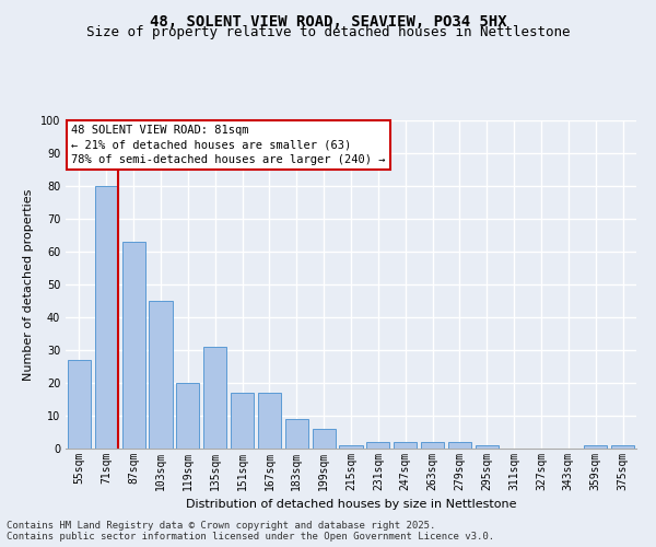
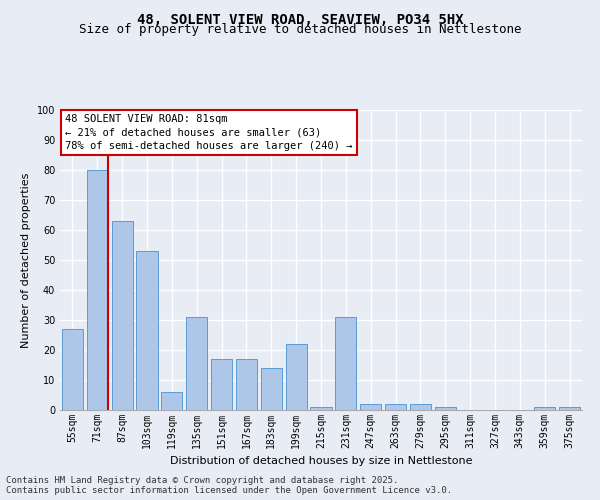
103sqm: 45 -> 53
119sqm: 20 -> 6
183sqm: 9 -> 14
199sqm: 6 -> 22
231sqm: 2 -> 31
